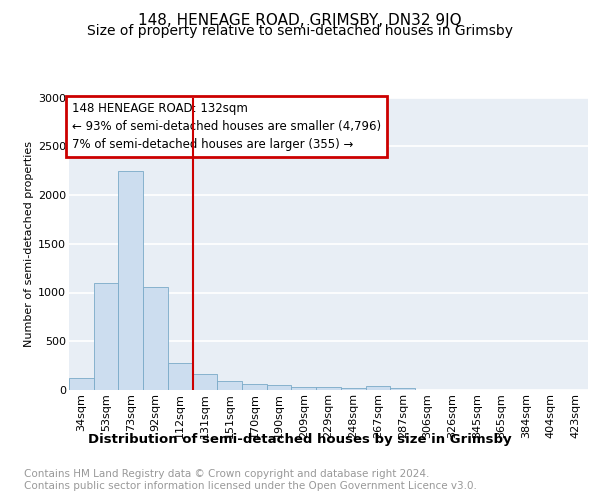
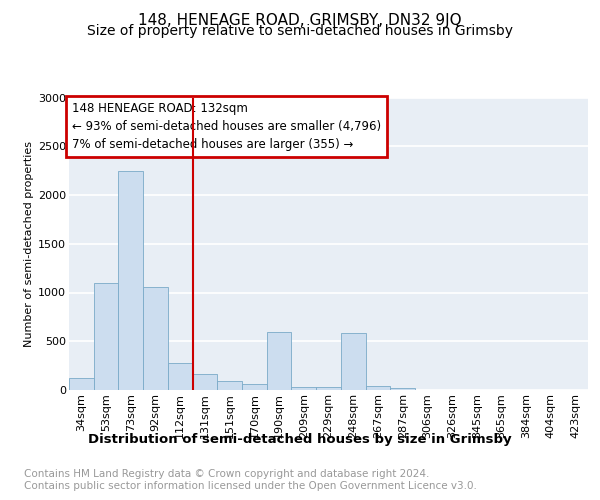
190sqm: 50 -> 600
248sqm: 20 -> 580
